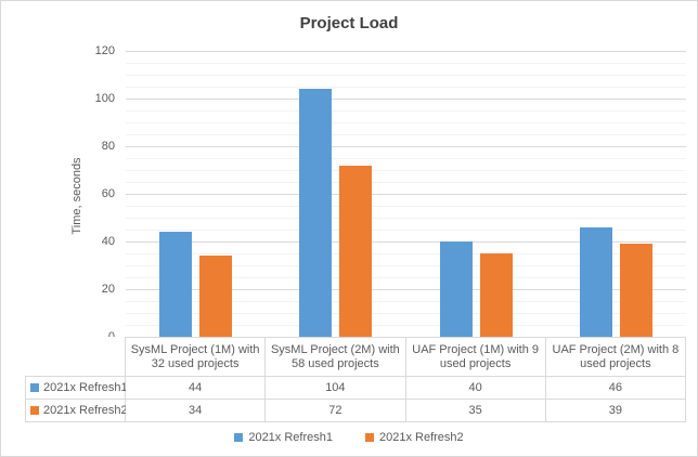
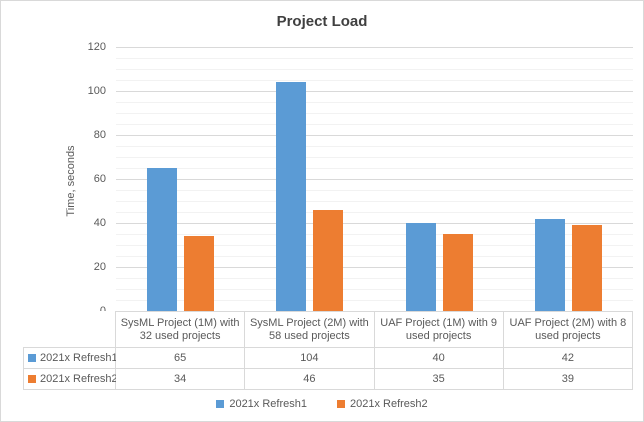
2021x Refresh1/SysML Project (1M) with 32 used projects: 44 -> 65
2021x Refresh2/SysML Project (2M) with 58 used projects: 72 -> 46
2021x Refresh1/UAF Project (2M) with 8 used projects: 46 -> 42
